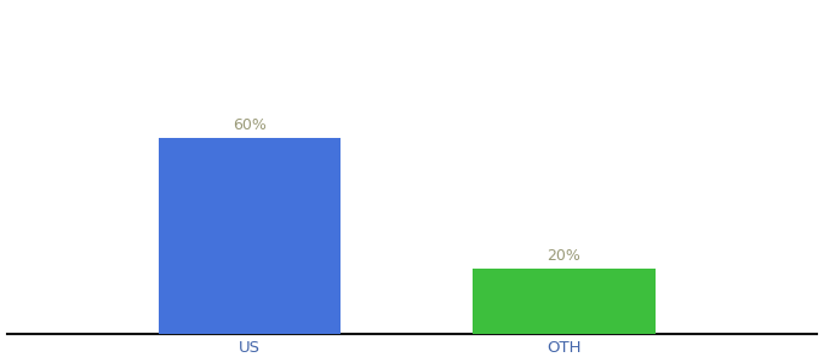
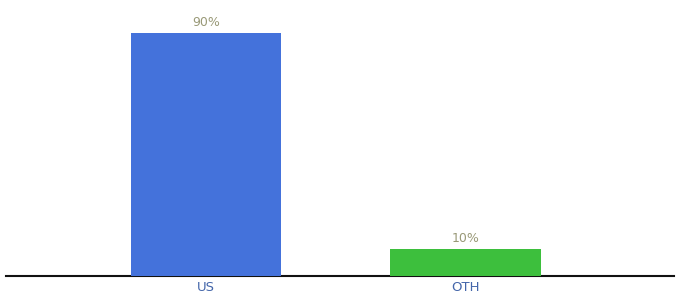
US: 60% -> 90%
OTH: 20% -> 10%
